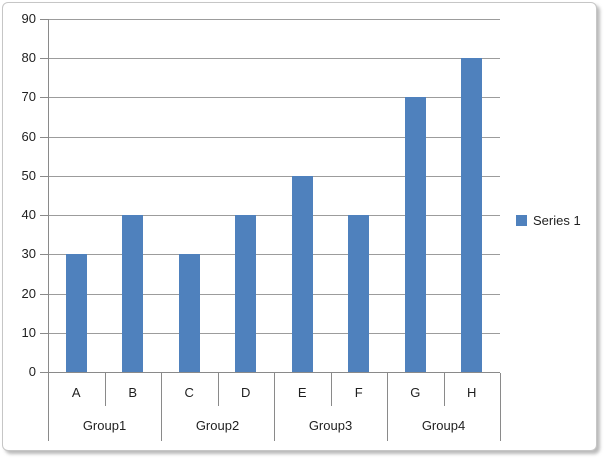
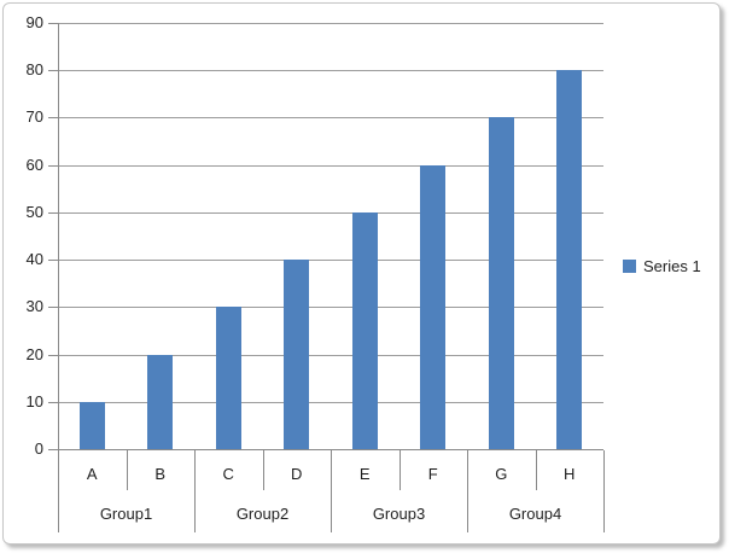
A: 30 -> 10
B: 40 -> 20
F: 40 -> 60
